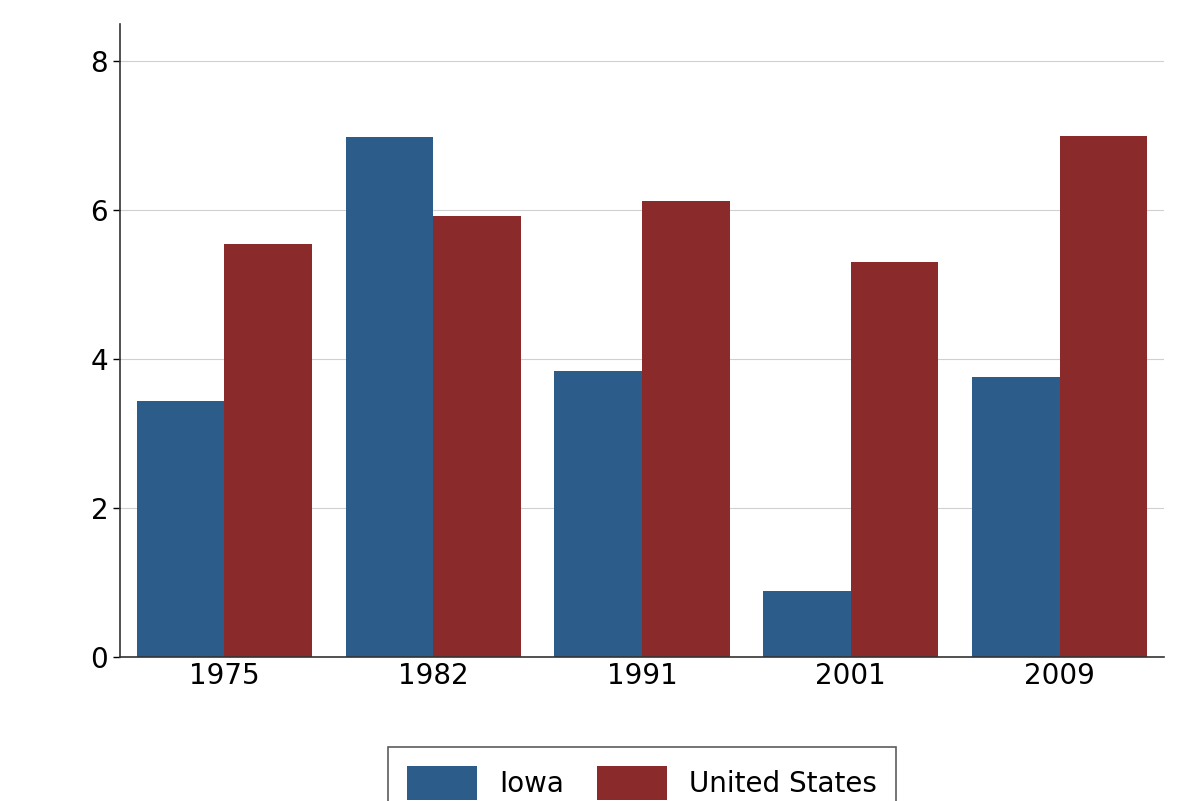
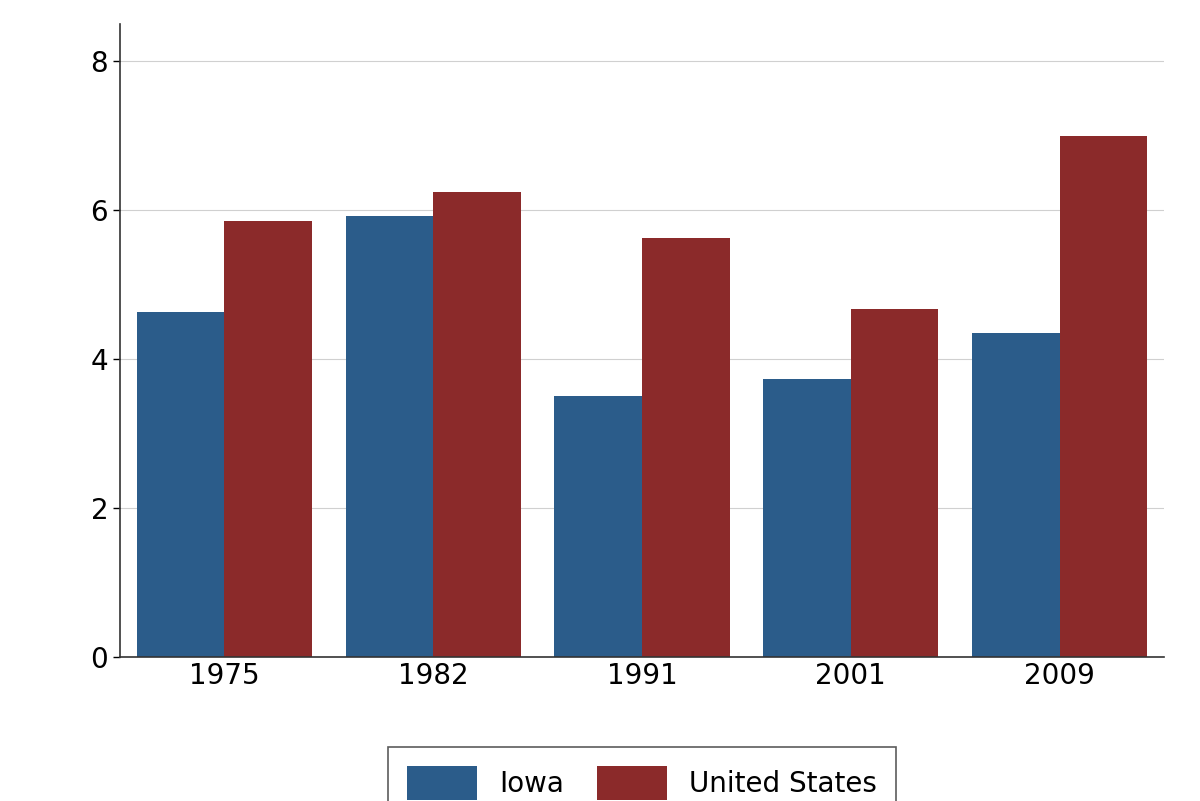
Iowa/1975: 3.44 -> 4.63
United States/1975: 5.54 -> 5.85
Iowa/1982: 6.98 -> 5.92
United States/1982: 5.92 -> 6.25
Iowa/1991: 3.84 -> 3.50
United States/1991: 6.12 -> 5.63
Iowa/2001: 0.88 -> 3.73
United States/2001: 5.30 -> 4.67
Iowa/2009: 3.76 -> 4.35
